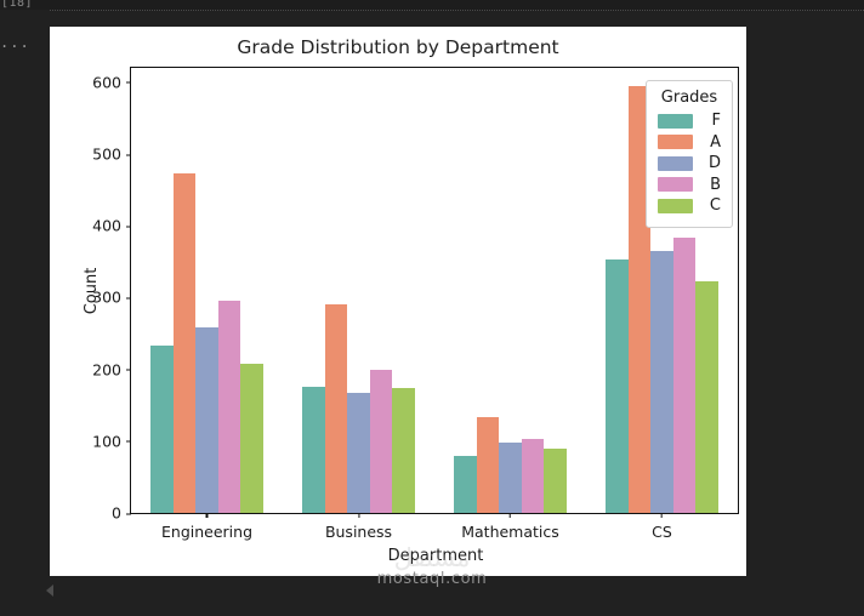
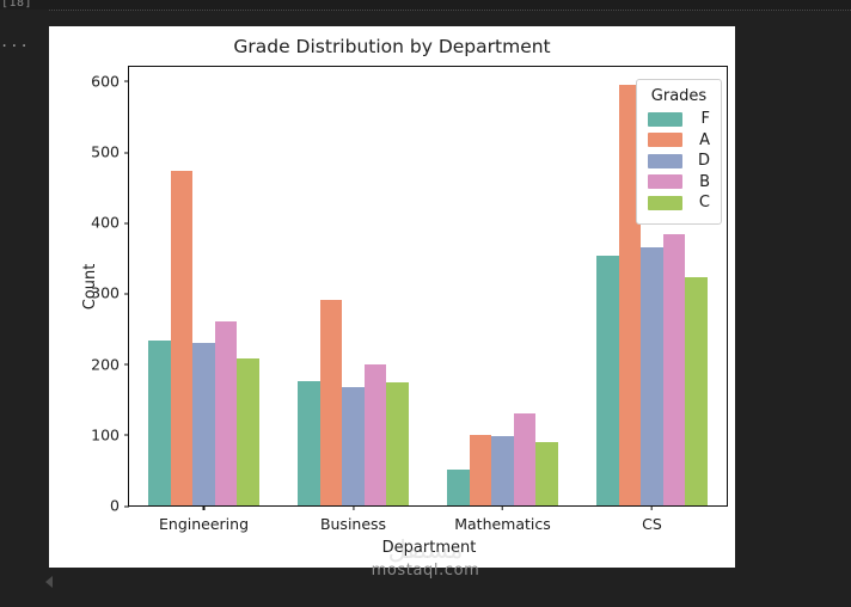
D/Engineering: 260 -> 230
B/Engineering: 300 -> 260
F/Mathematics: 80 -> 50
A/Mathematics: 130 -> 100
B/Mathematics: 100 -> 130
